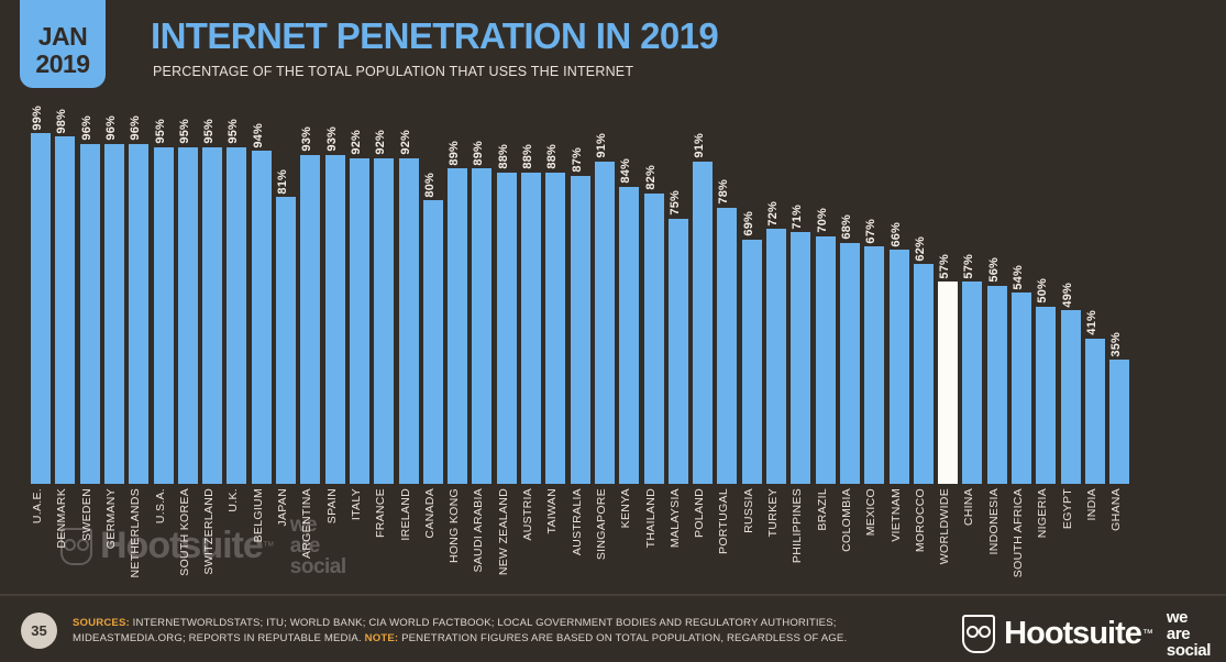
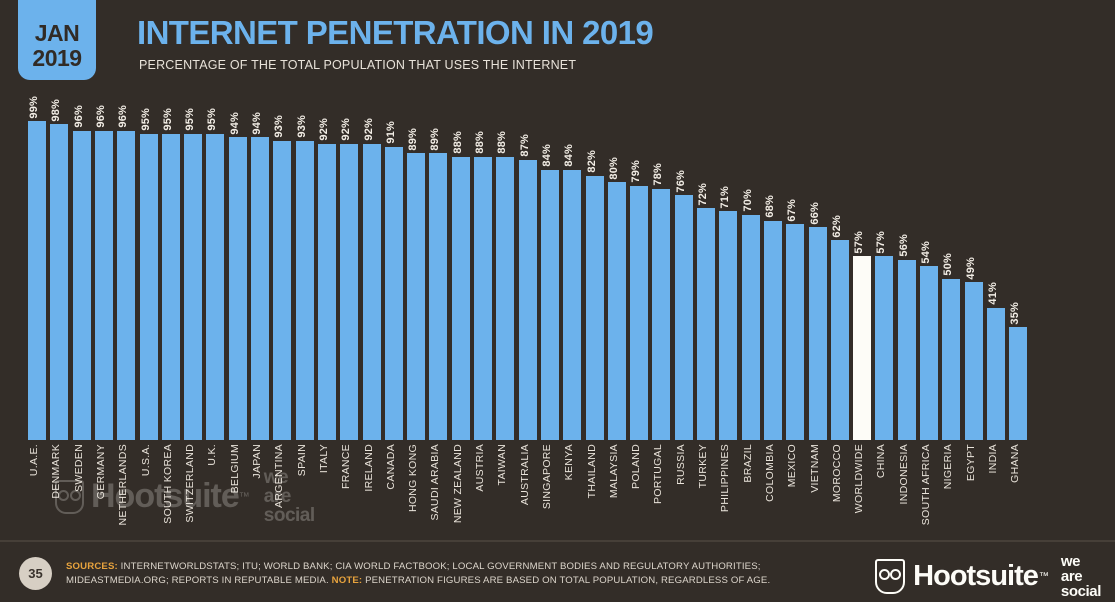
JAPAN: 81% -> 94%
CANADA: 80% -> 91%
SINGAPORE: 91% -> 84%
MALAYSIA: 75% -> 80%
POLAND: 91% -> 79%
RUSSIA: 69% -> 76%
